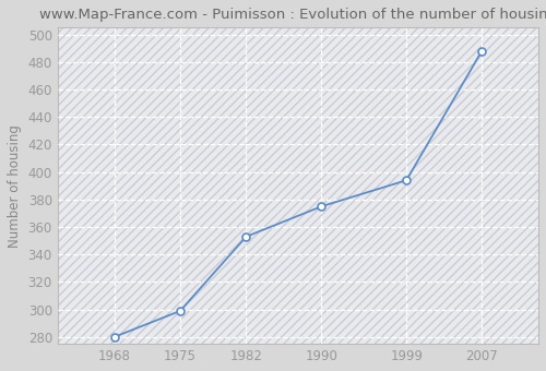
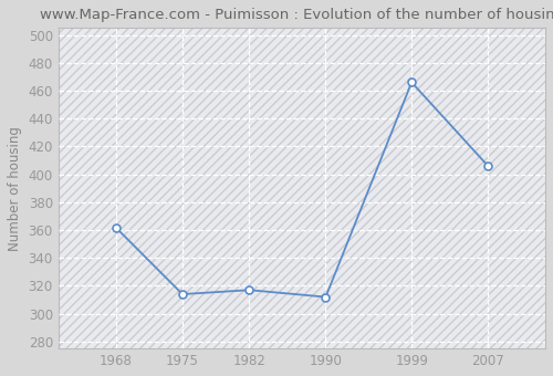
1968: 280 -> 362
1975: 299 -> 314
1982: 353 -> 317
1990: 375 -> 312
1999: 394 -> 466
2007: 488 -> 406
